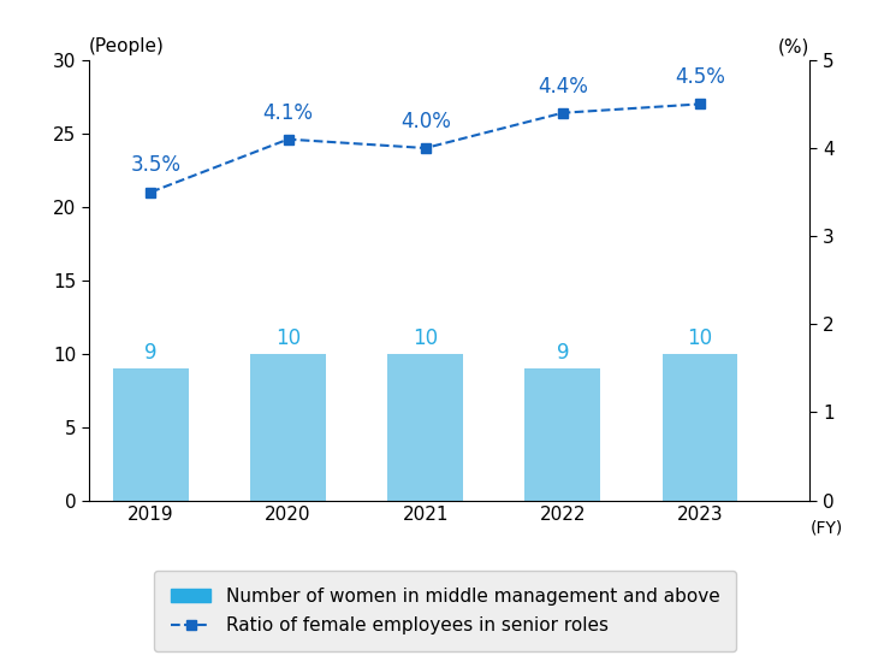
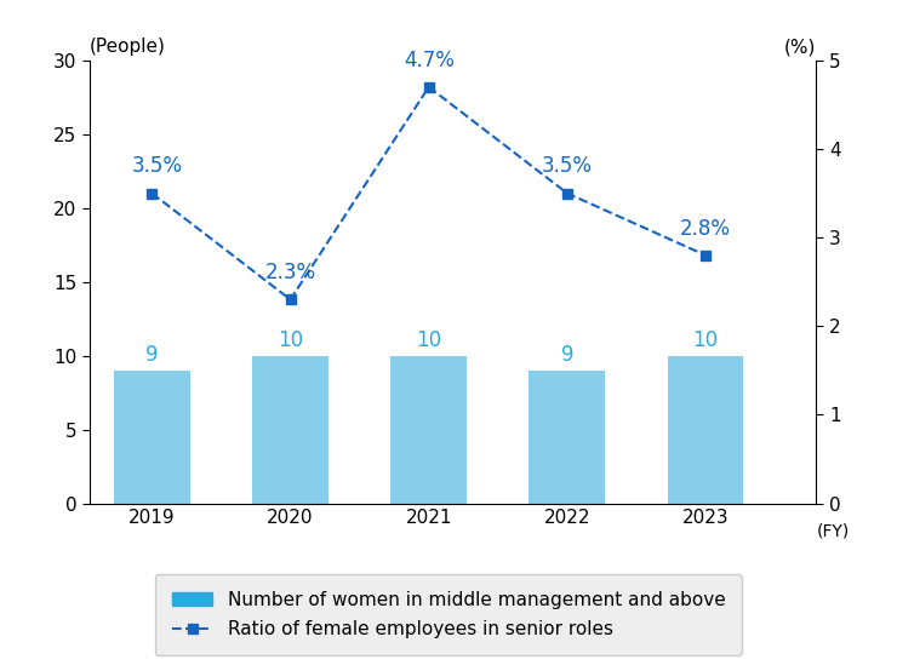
Ratio of female employees in senior roles/2020: 4.1% -> 2.3%
Ratio of female employees in senior roles/2021: 4.0% -> 4.7%
Ratio of female employees in senior roles/2022: 4.4% -> 3.5%
Ratio of female employees in senior roles/2023: 4.5% -> 2.8%
